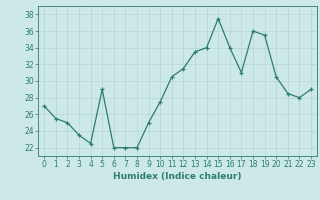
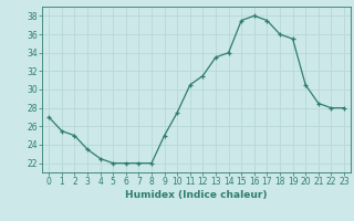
5: 29.0 -> 22.0
16: 34.0 -> 38.0
17: 31.0 -> 37.5
23: 29.0 -> 28.0
